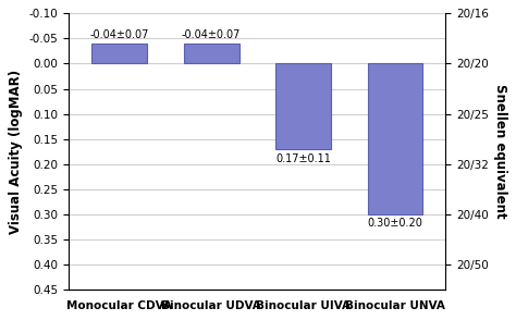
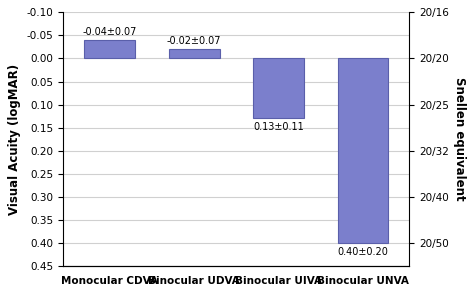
Binocular UDVA: -0.04 -> -0.02
Binocular UIVA: 0.17 -> 0.13
Binocular UNVA: 0.30 -> 0.40
